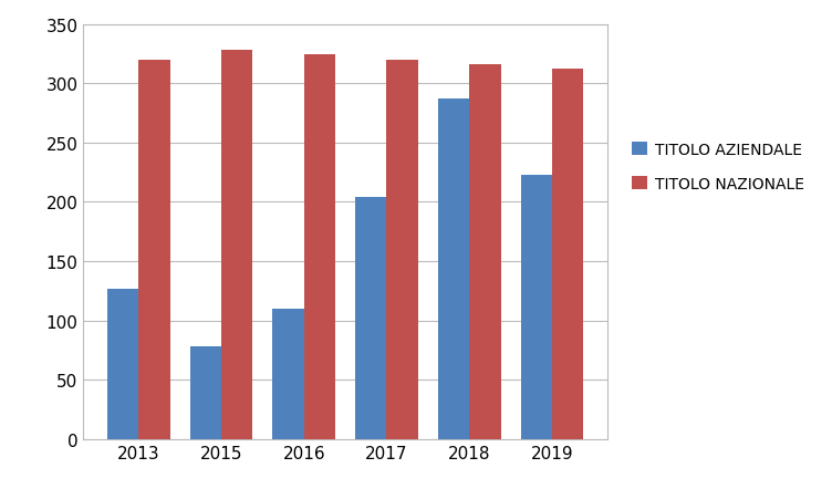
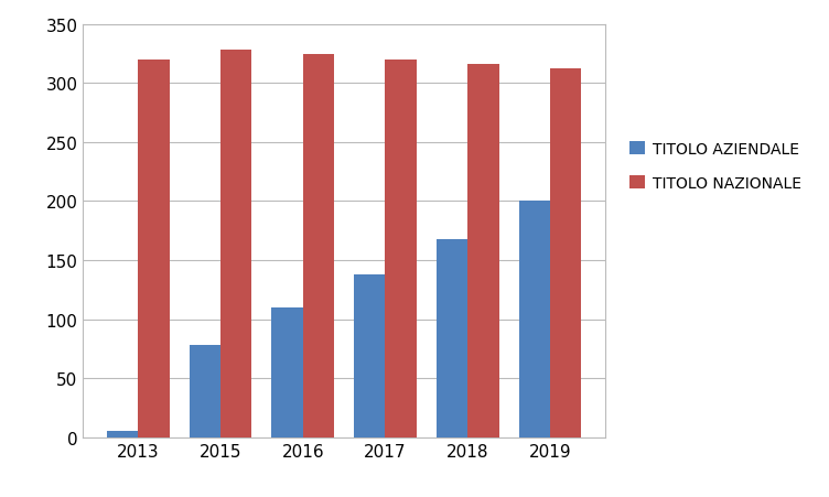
TITOLO AZIENDALE/2013: 127 -> 5
TITOLO AZIENDALE/2017: 204 -> 138
TITOLO AZIENDALE/2018: 287 -> 168
TITOLO AZIENDALE/2019: 223 -> 200
